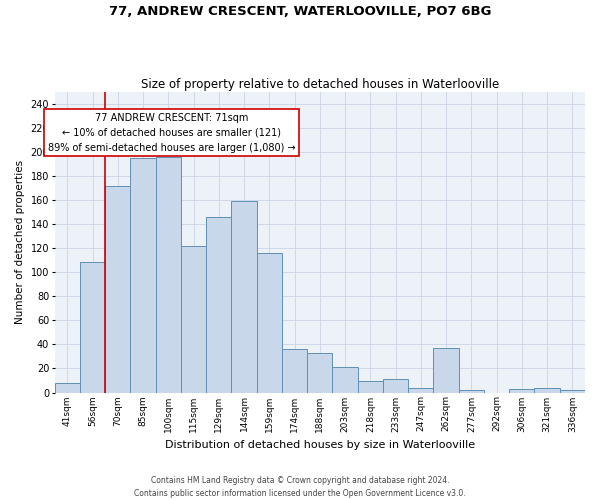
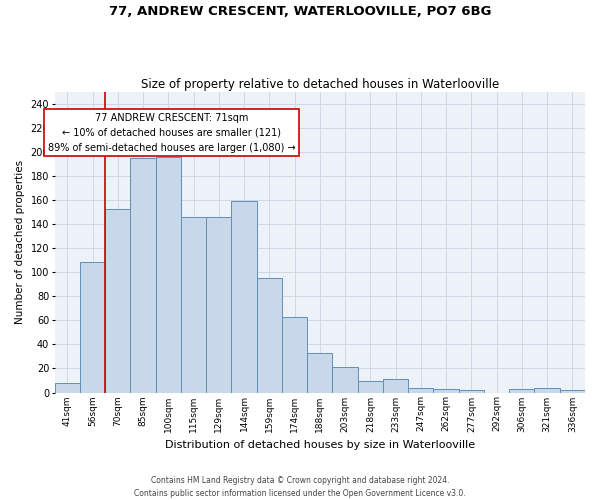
70sqm: 172 -> 153
115sqm: 122 -> 146
159sqm: 116 -> 95
174sqm: 36 -> 63
262sqm: 37 -> 3
